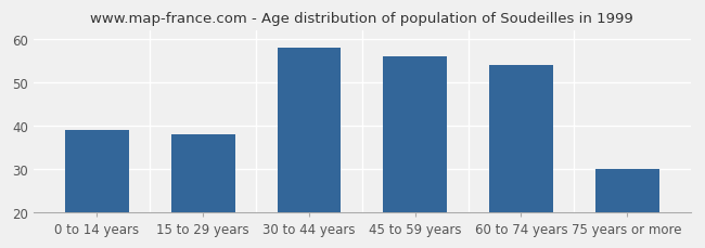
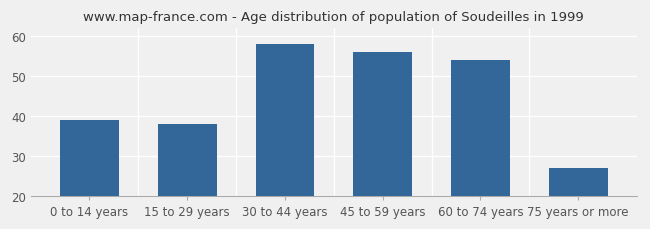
75 years or more: 30 -> 27
